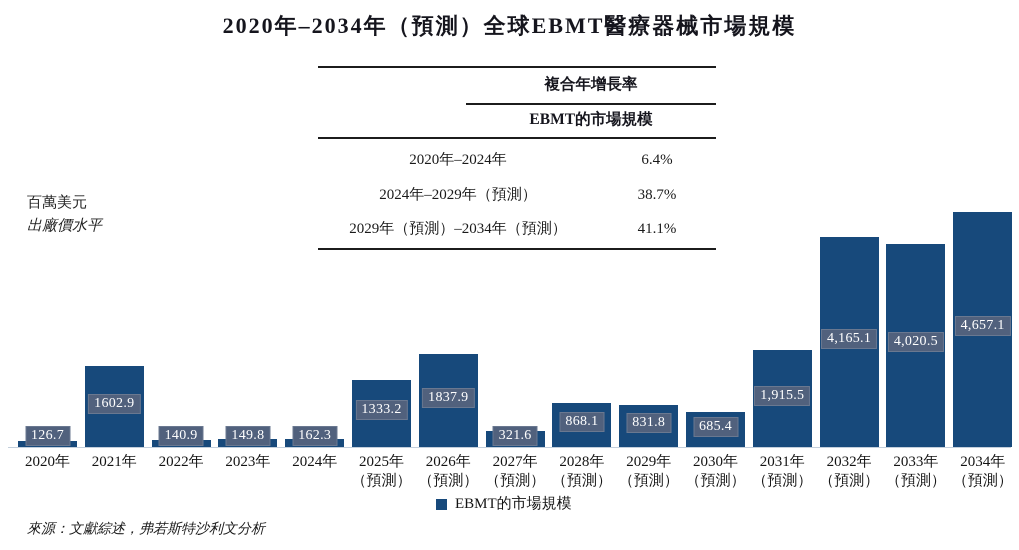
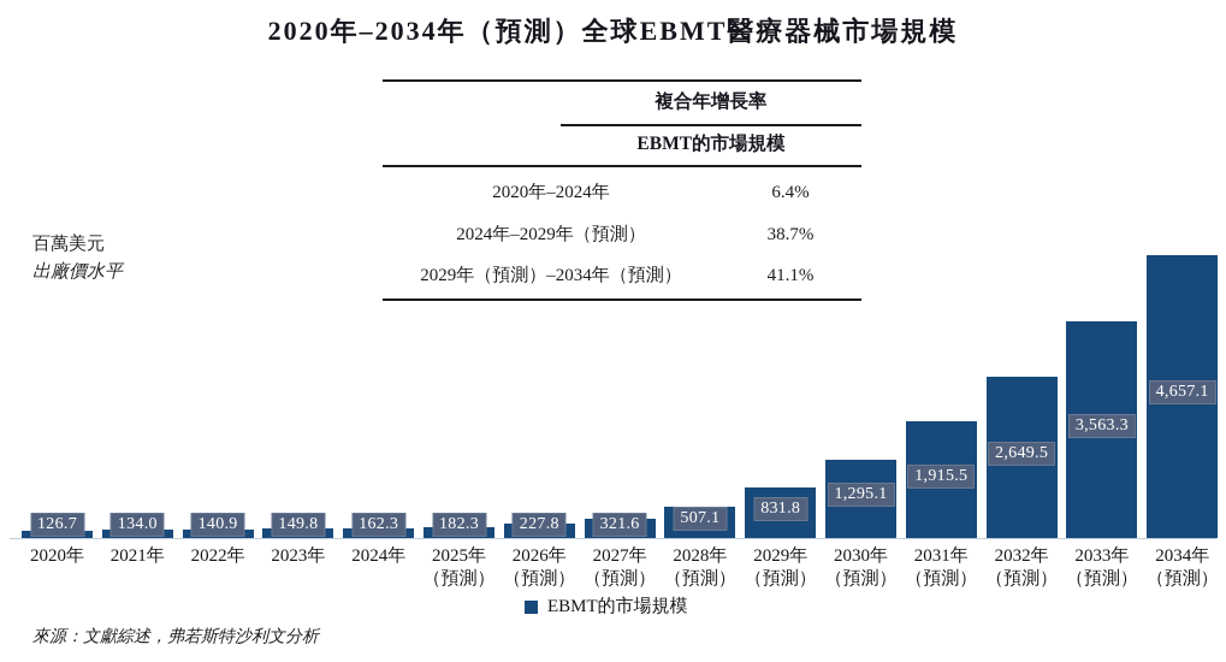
2021年: 1602.9 -> 134.0
2025年（預測）: 1333.2 -> 182.3
2026年（預測）: 1837.9 -> 227.8
2028年（預測）: 868.1 -> 507.1
2030年（預測）: 685.4 -> 1,295.1
2032年（預測）: 4,165.1 -> 2,649.5
2033年（預測）: 4,020.5 -> 3,563.3
